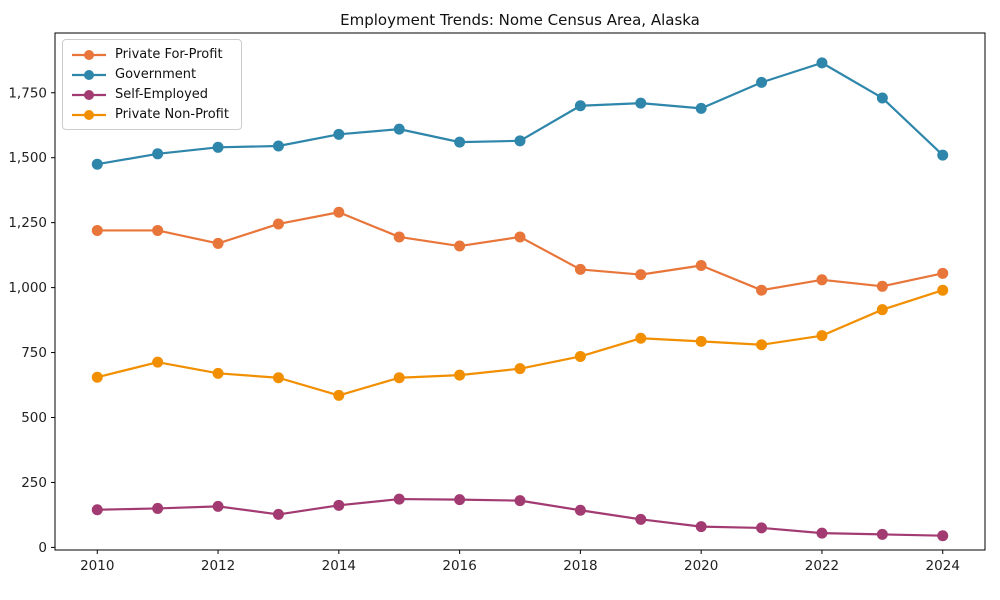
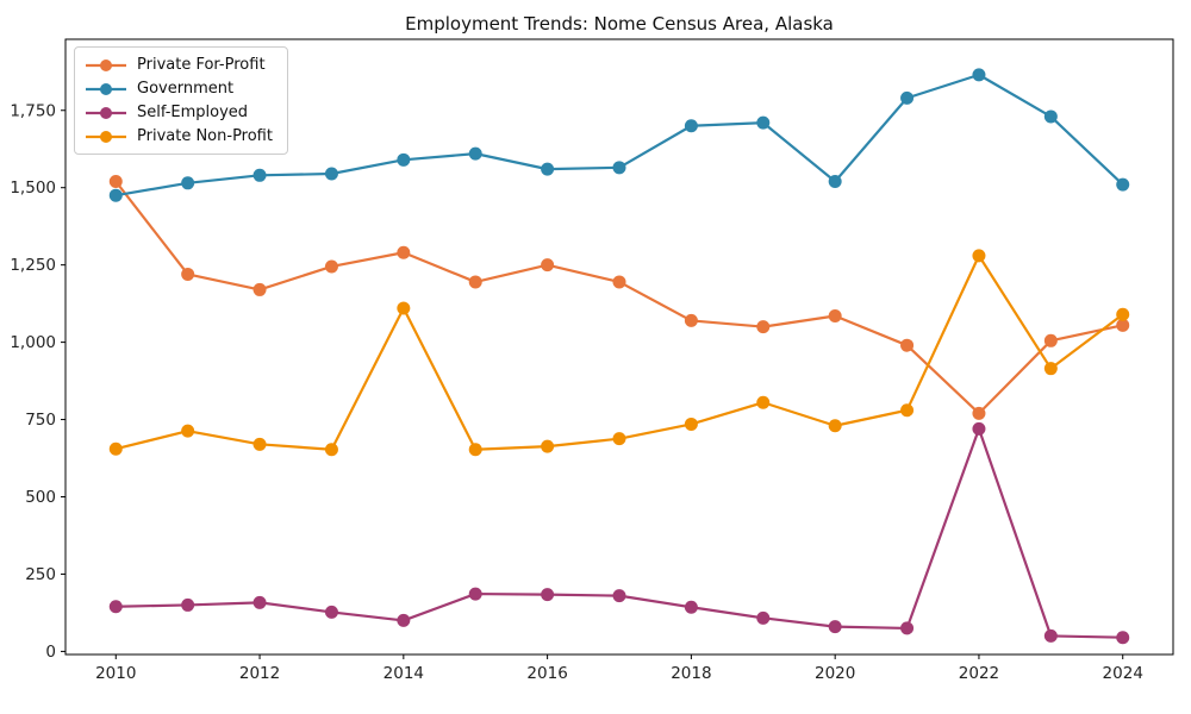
Private For-Profit/2010: 1220 -> 1520
Self-Employed/2014: 160 -> 100
Private Non-Profit/2014: 580 -> 1110
Private For-Profit/2016: 1160 -> 1250
Government/2020: 1690 -> 1520
Private Non-Profit/2020: 790 -> 730
Private For-Profit/2022: 1030 -> 770
Self-Employed/2022: 60 -> 720
Private Non-Profit/2022: 820 -> 1280
Private Non-Profit/2024: 990 -> 1090
